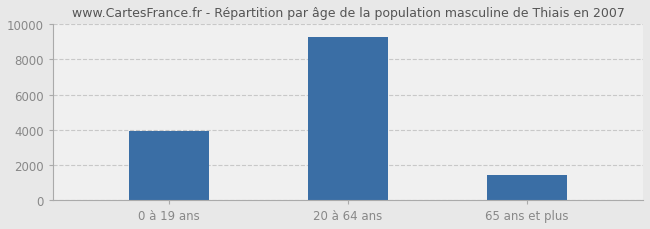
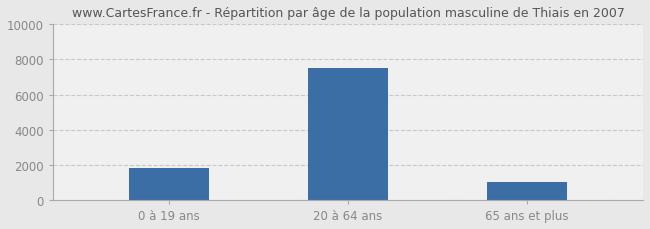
0 à 19 ans: 4000 -> 1800
20 à 64 ans: 9200 -> 7500
65 ans et plus: 1400 -> 1000
